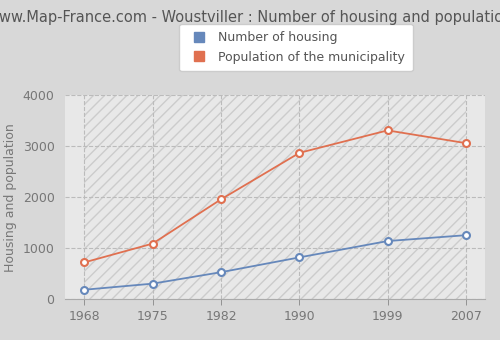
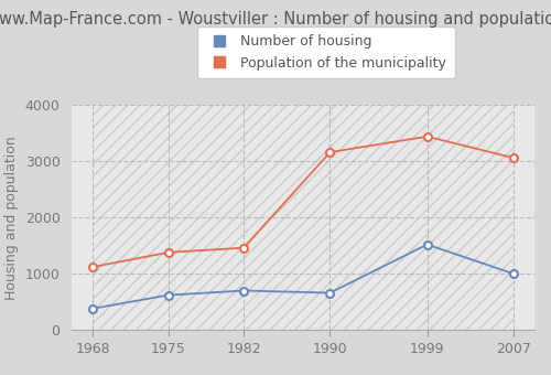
Number of housing/1968: 180 -> 380
Population of the municipality/1968: 720 -> 1120
Number of housing/1975: 300 -> 620
Population of the municipality/1975: 1090 -> 1380
Number of housing/1982: 530 -> 700
Population of the municipality/1982: 1960 -> 1460
Number of housing/1990: 820 -> 660
Population of the municipality/1990: 2870 -> 3160
Number of housing/1999: 1140 -> 1520
Population of the municipality/1999: 3310 -> 3440
Number of housing/2007: 1260 -> 1000
